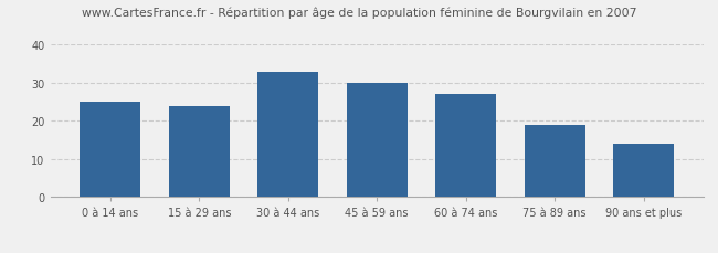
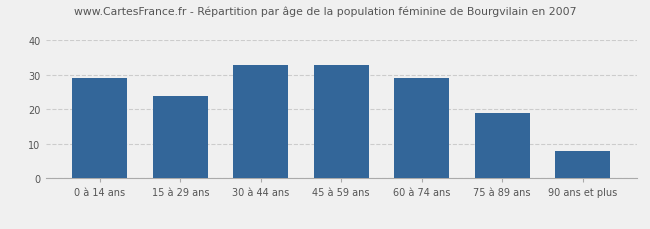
0 à 14 ans: 25 -> 29
45 à 59 ans: 30 -> 33
60 à 74 ans: 27 -> 29
90 ans et plus: 14 -> 8
